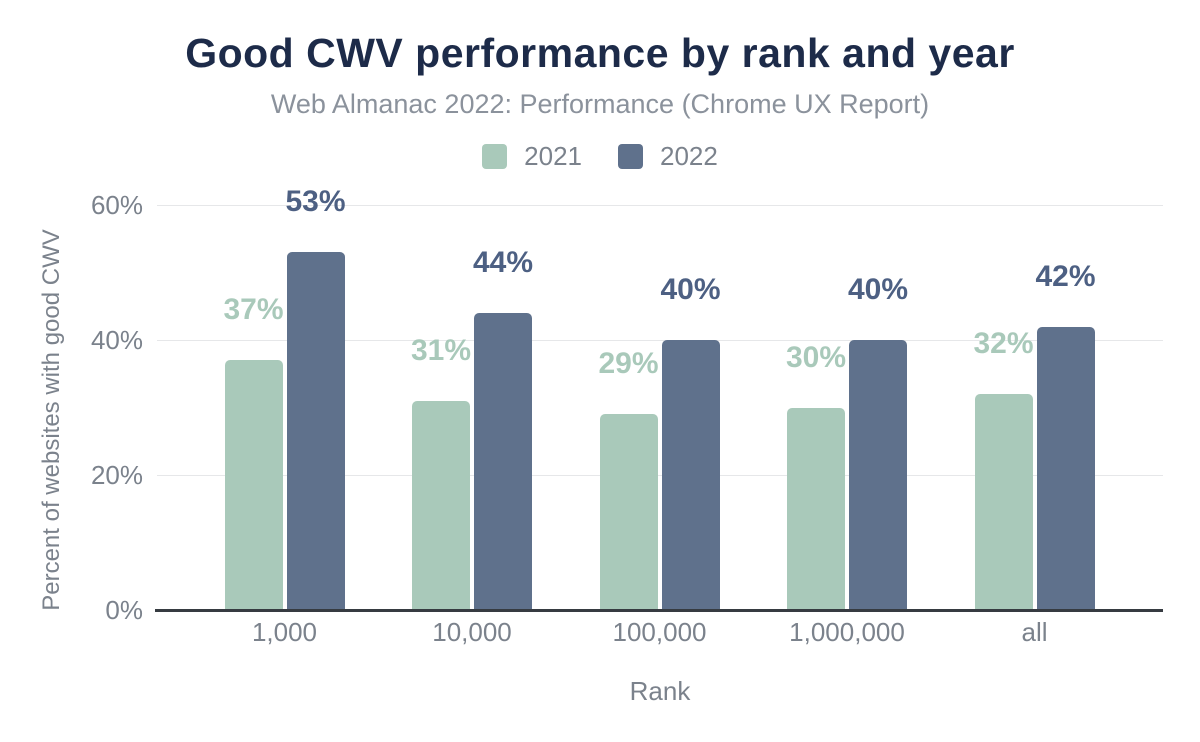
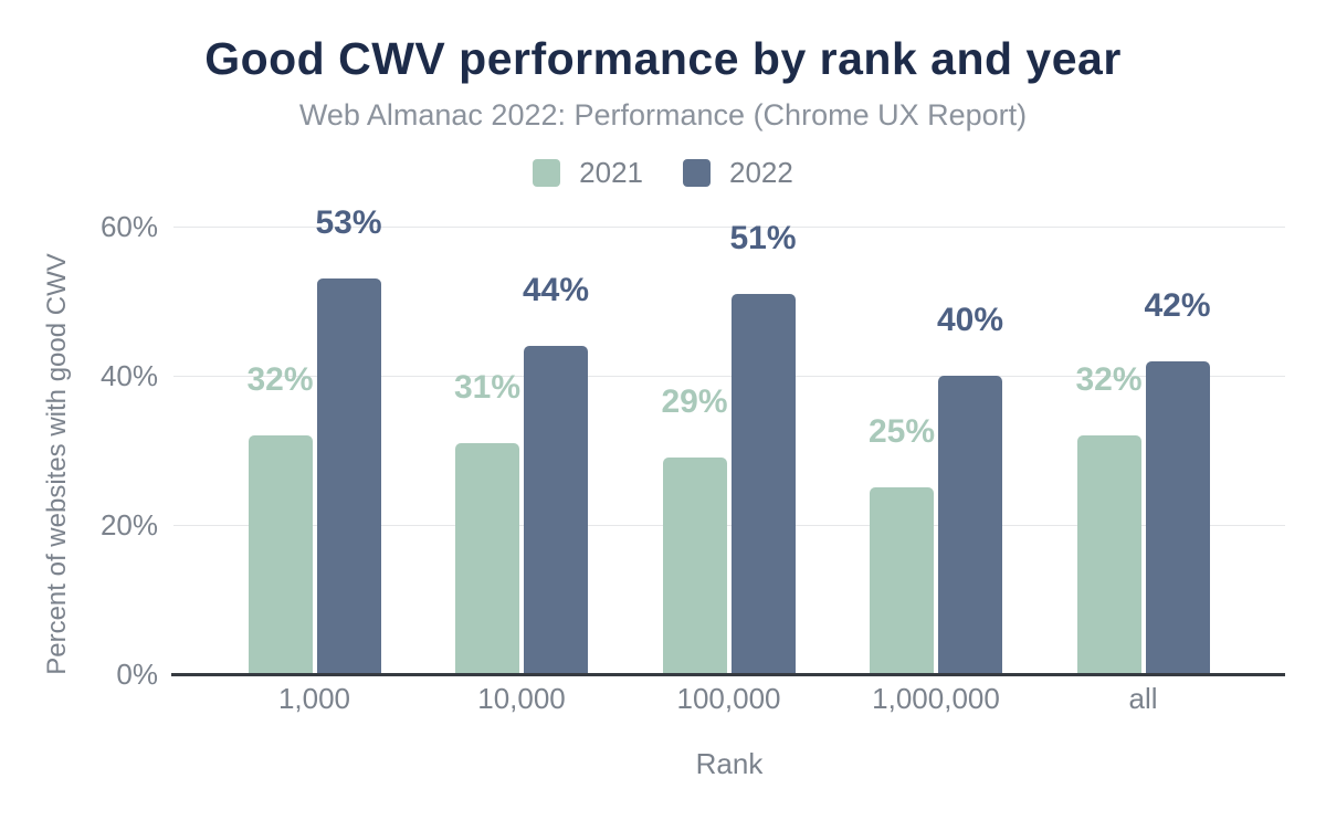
2021/1,000: 37% -> 32%
2022/100,000: 40% -> 51%
2021/1,000,000: 30% -> 25%
